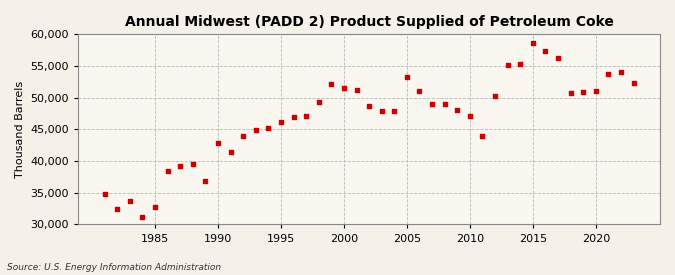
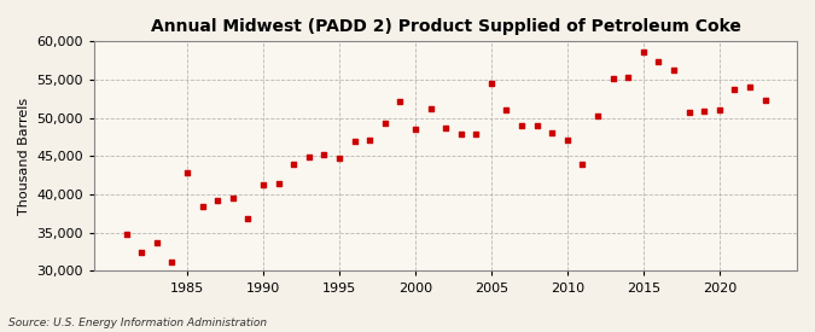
1985: 32,800 -> 42,800
1990: 42,800 -> 41,200
1995: 46,200 -> 44,800
2000: 51,600 -> 48,600
2005: 53,200 -> 54,600
